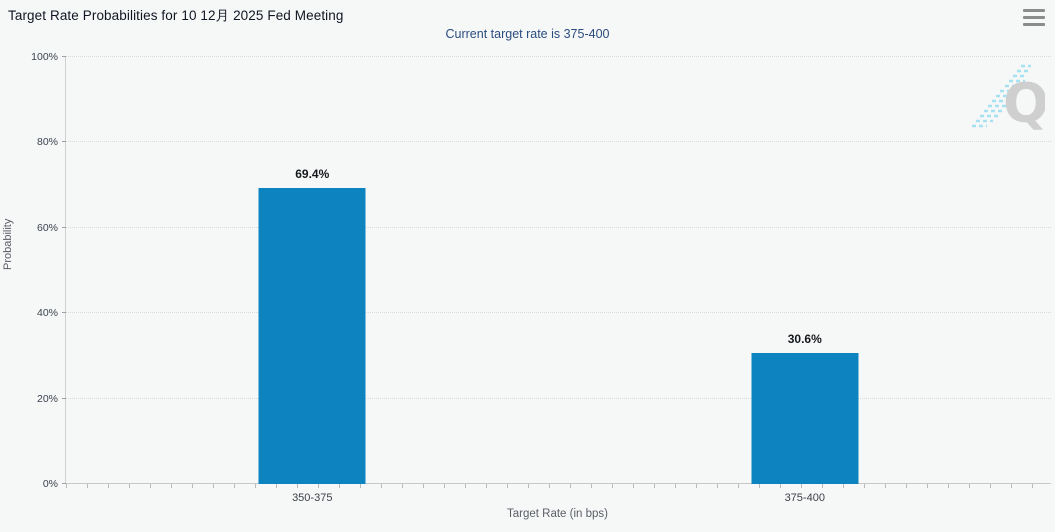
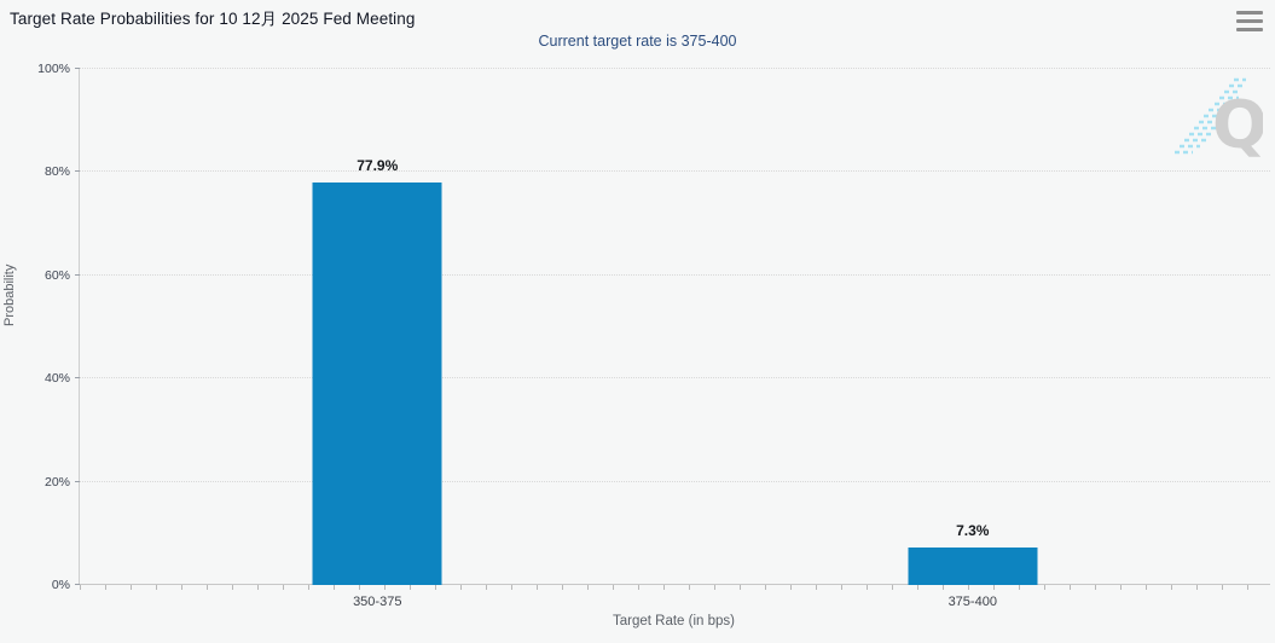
350-375: 69.4% -> 77.9%
375-400: 30.6% -> 7.3%
